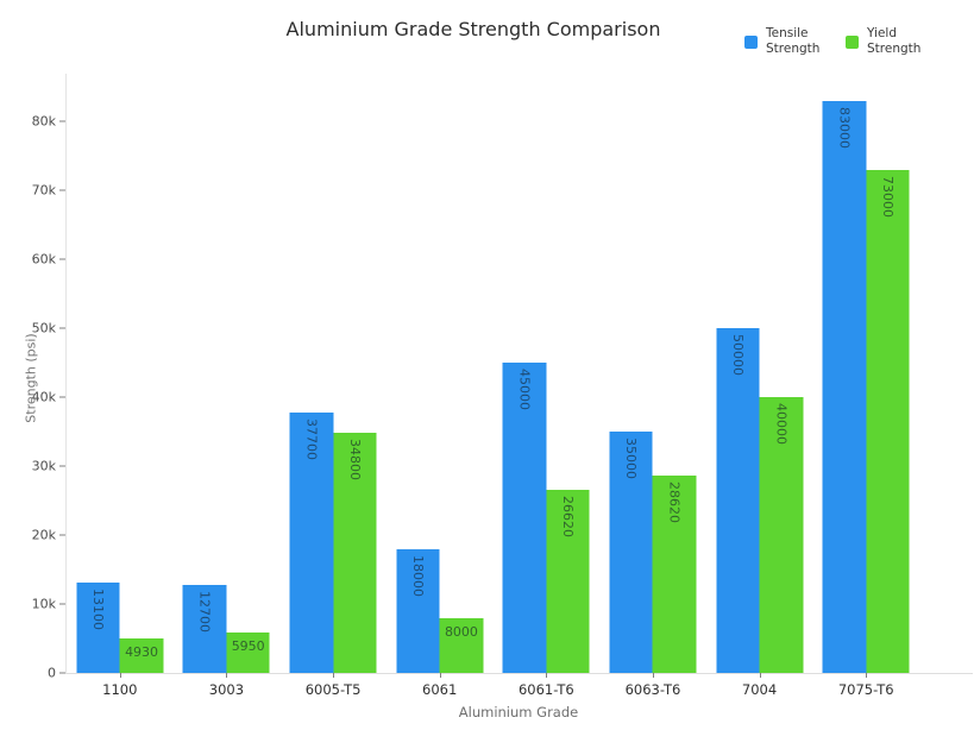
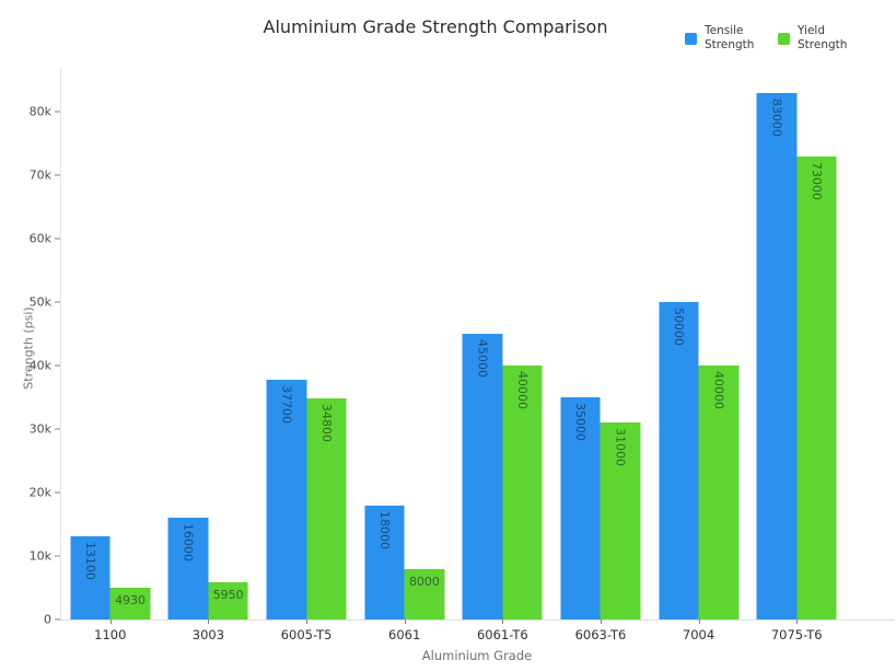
Tensile Strength/3003: 12700 -> 16000
Yield Strength/6061-T6: 26620 -> 40000
Yield Strength/6063-T6: 28620 -> 31000
